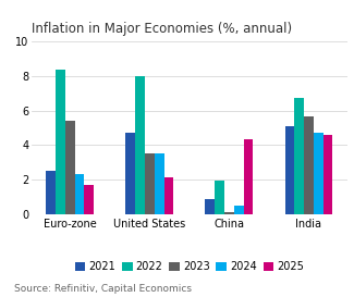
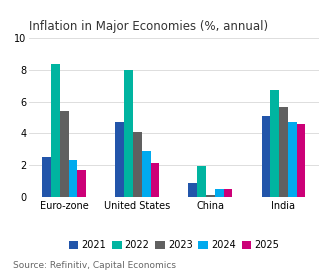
2023/United States: 3.5 -> 4.0
2024/United States: 3.5 -> 2.9
2025/China: 4.3 -> 0.5
